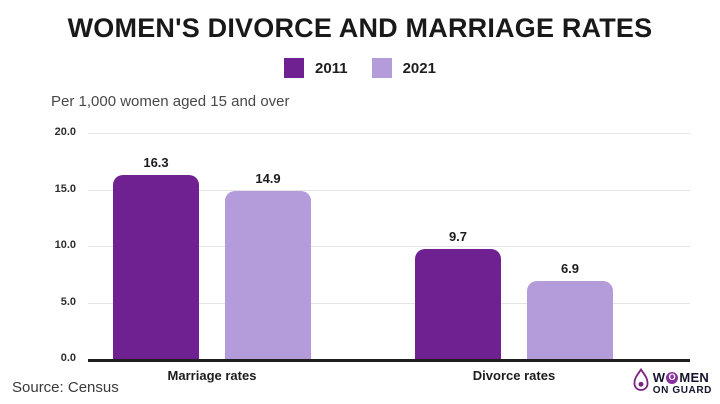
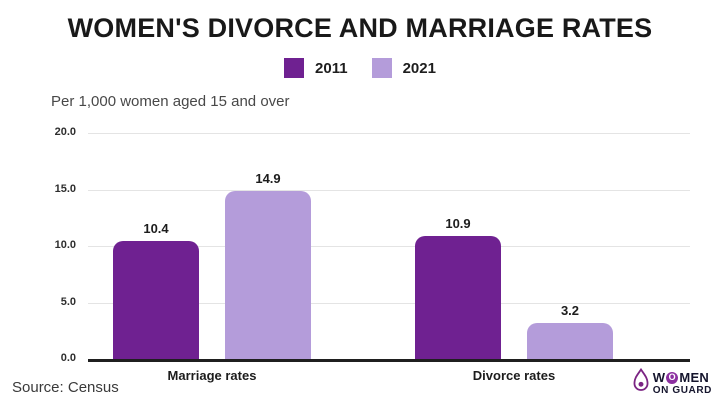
2011/Marriage rates: 16.3 -> 10.4
2011/Divorce rates: 9.7 -> 10.9
2021/Divorce rates: 6.9 -> 3.2
